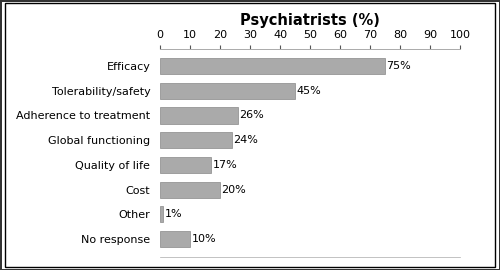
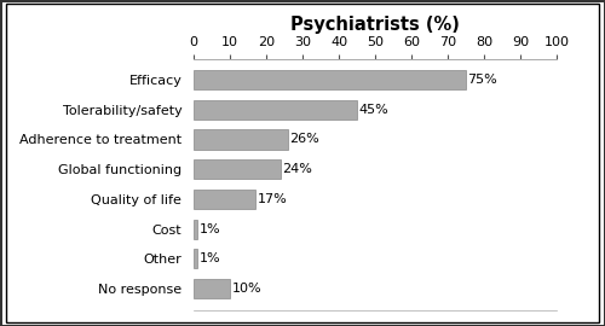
Cost: 20% -> 1%
